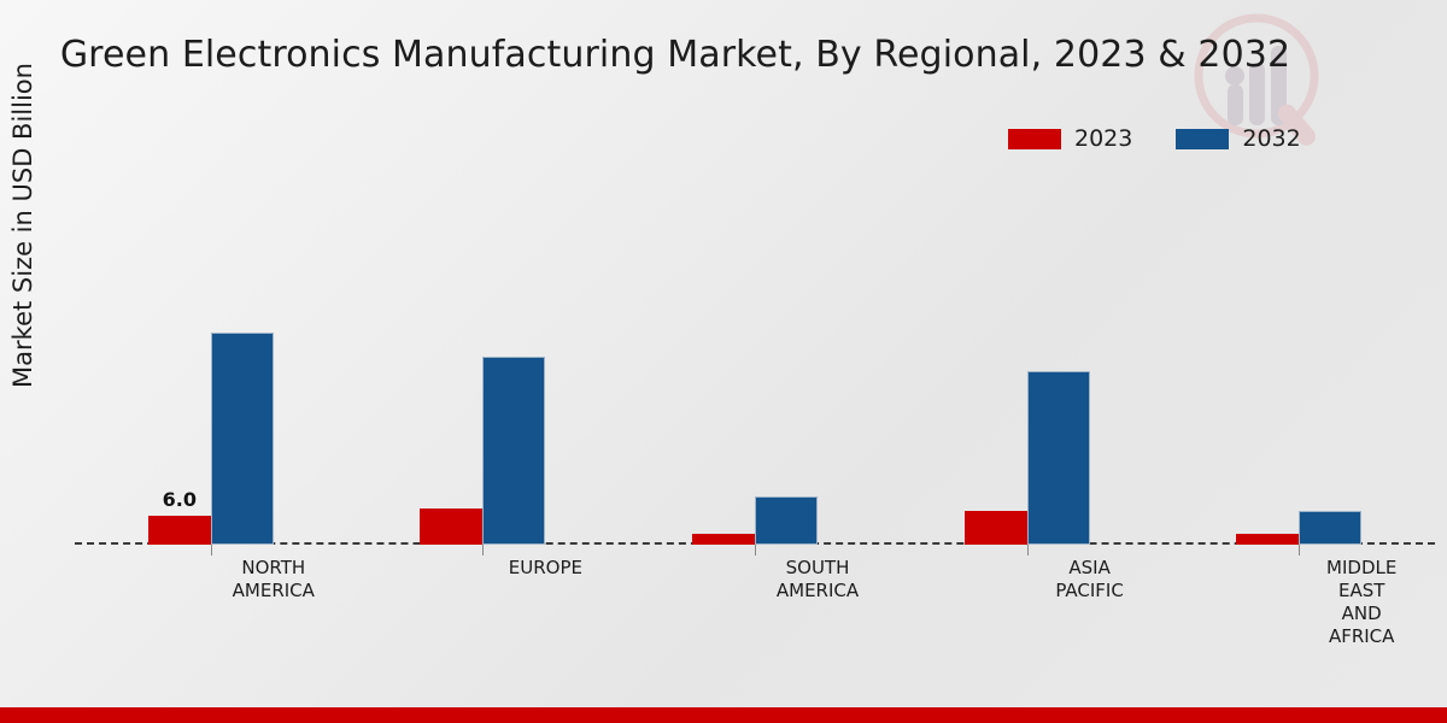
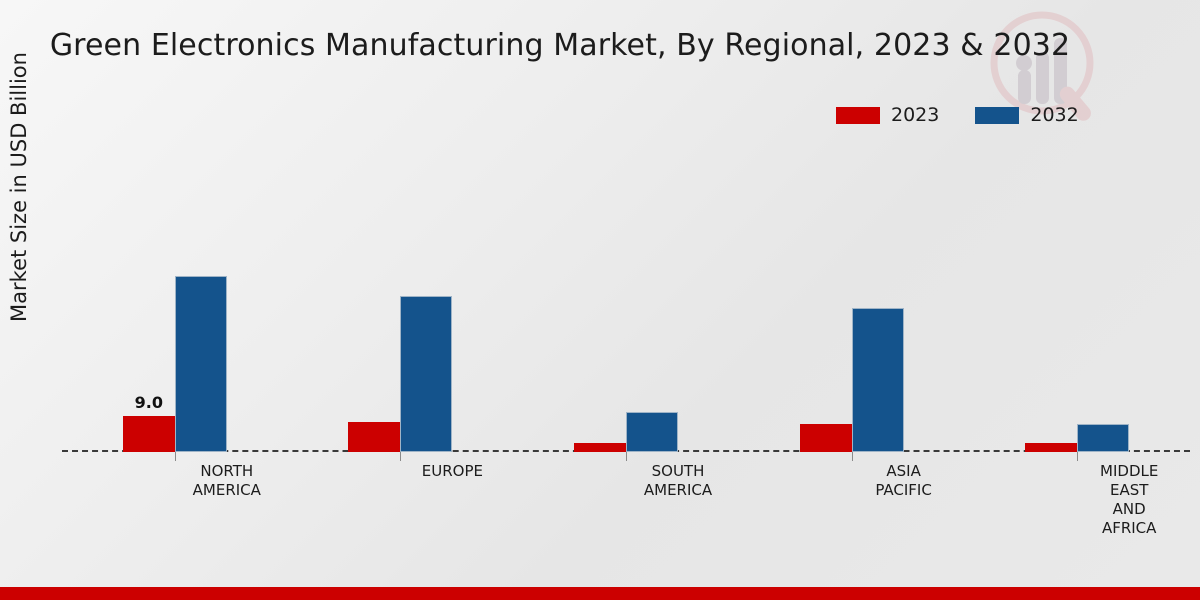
2023/NORTH AMERICA: 6.0 -> 9.0
